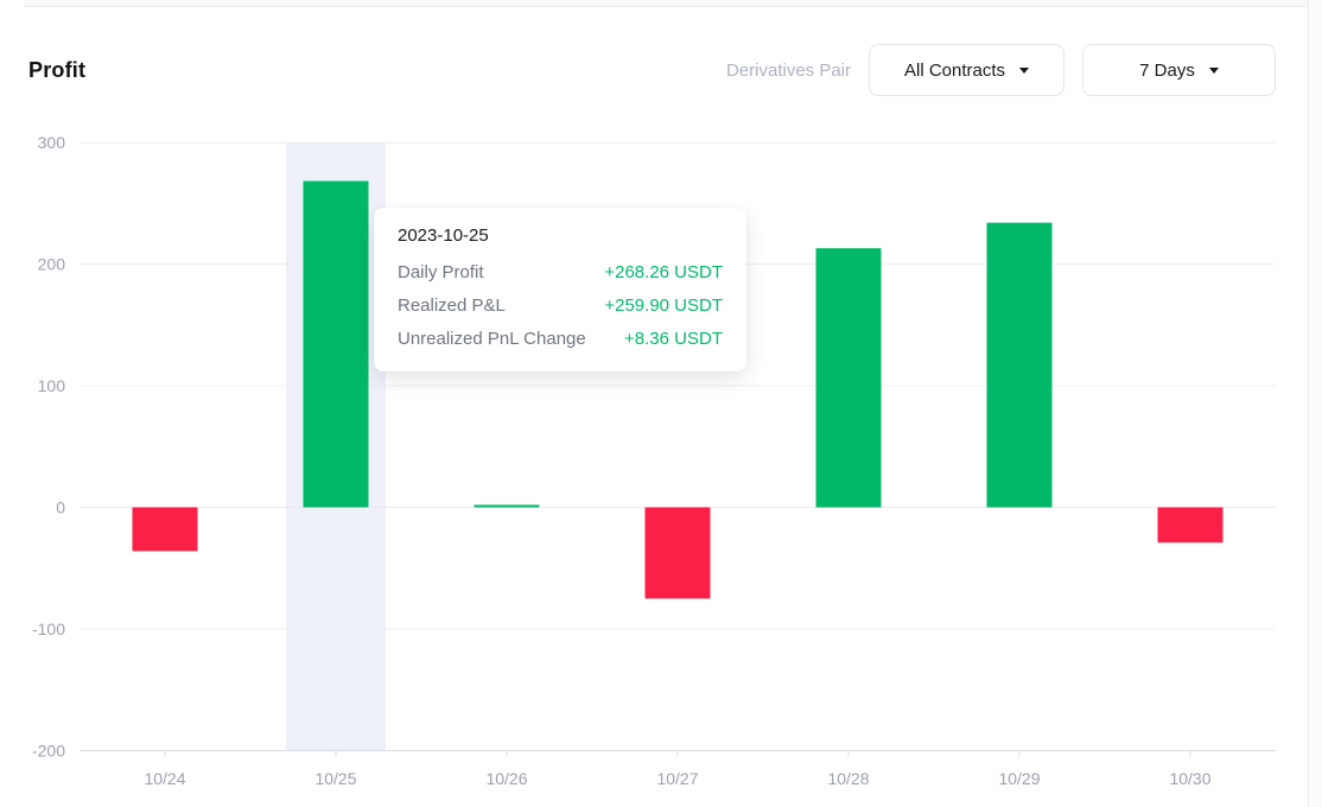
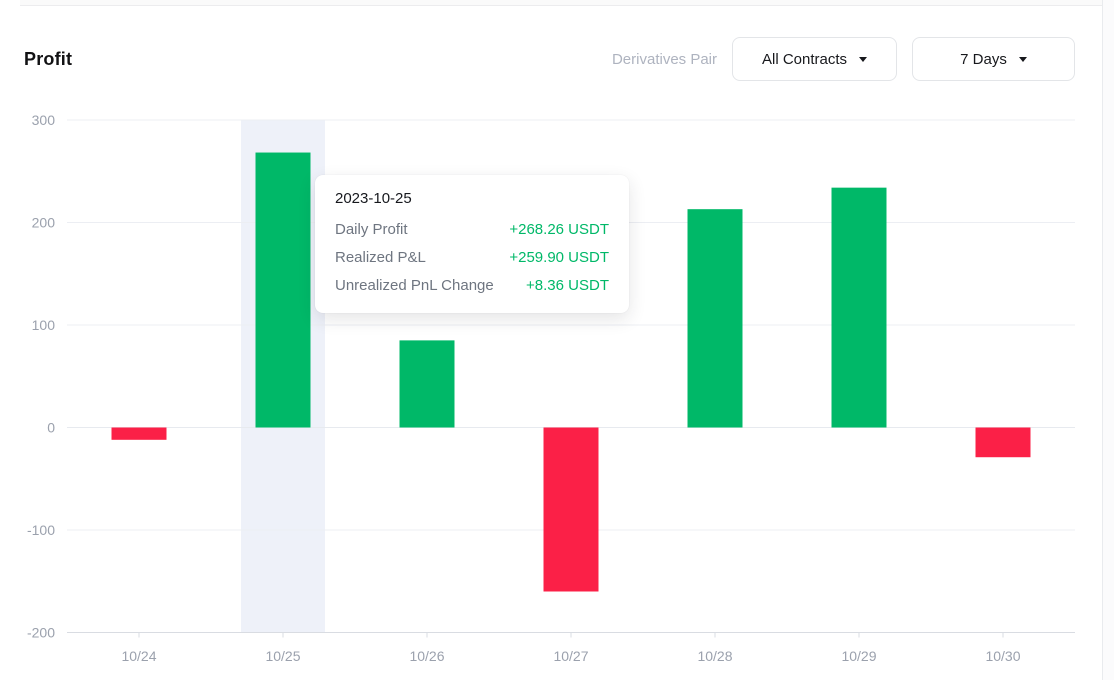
10/24: -36 -> -12
10/26: 2 -> 85
10/27: -75 -> -160
